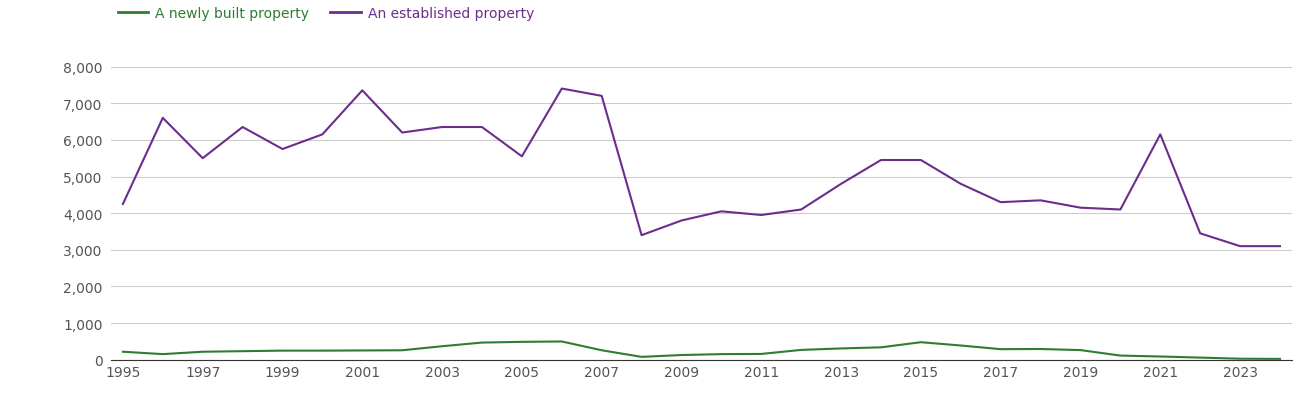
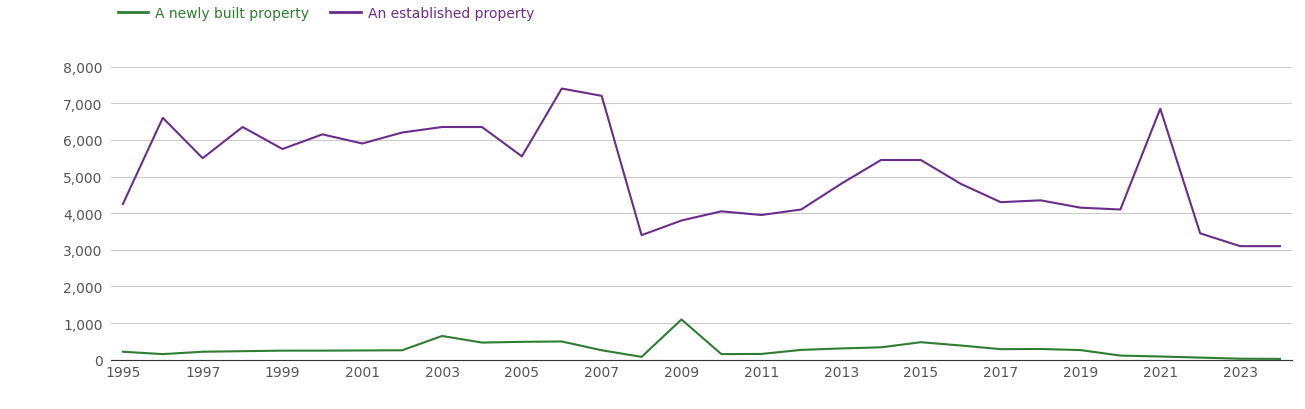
An established property/2001: 7,350 -> 5,900
A newly built property/2003: 370 -> 650
A newly built property/2009: 130 -> 1,100
An established property/2021: 6,150 -> 6,850
